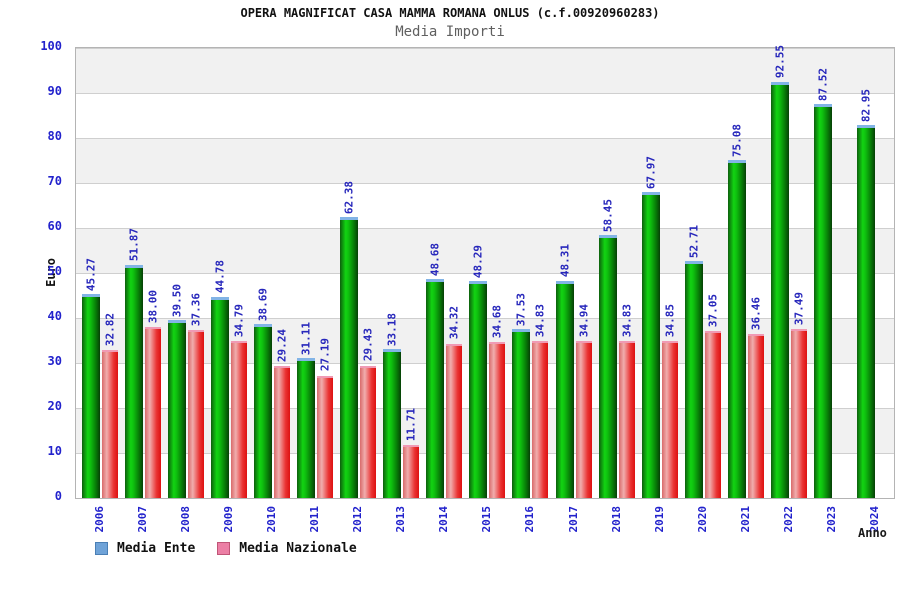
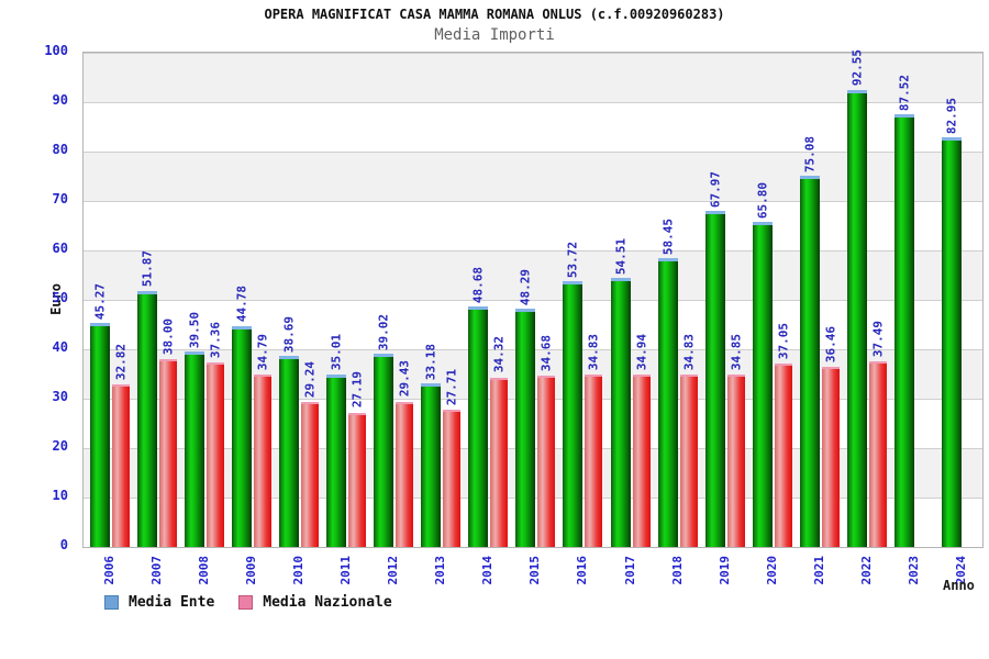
Media Ente/2011: 31.11 -> 35.01
Media Ente/2012: 62.38 -> 39.02
Media Nazionale/2013: 11.71 -> 27.71
Media Ente/2016: 37.53 -> 53.72
Media Ente/2017: 48.31 -> 54.51
Media Ente/2020: 52.71 -> 65.80
